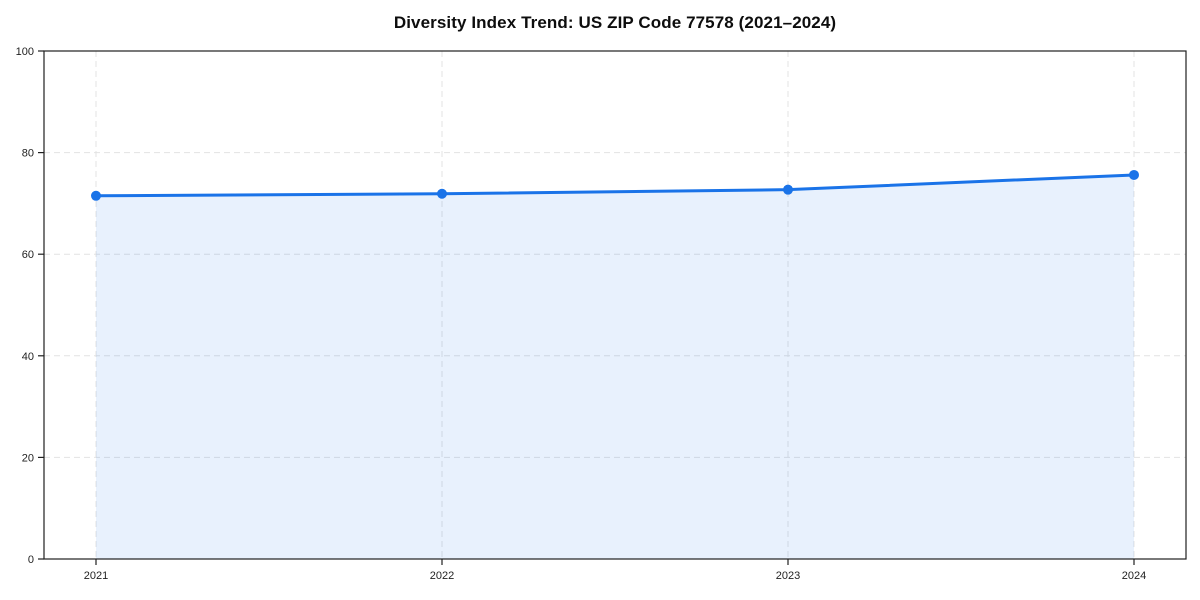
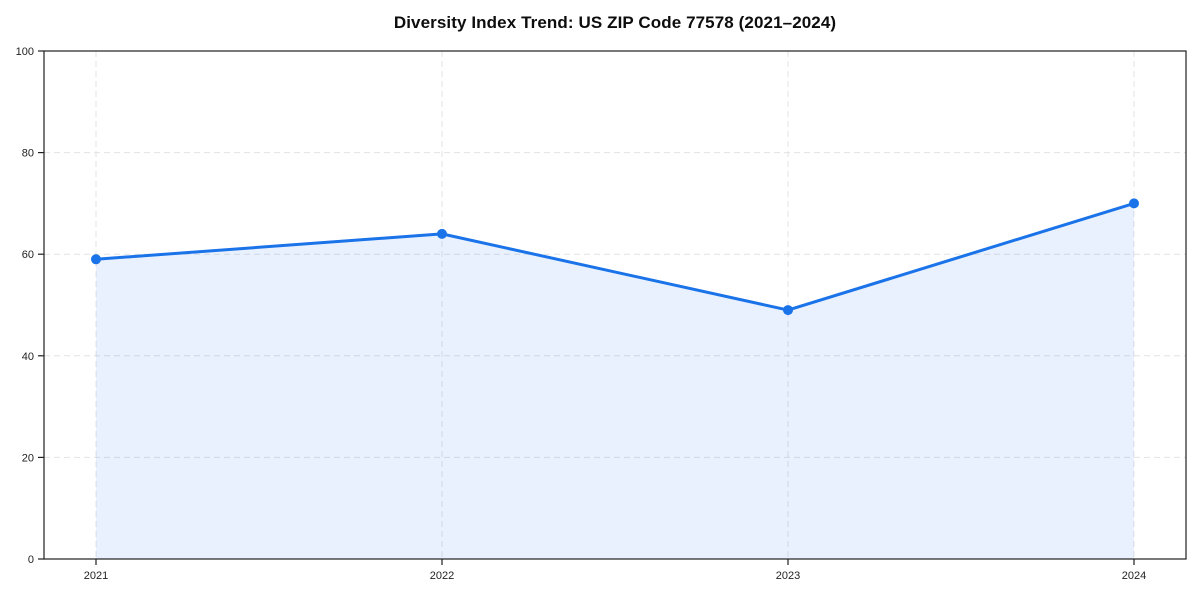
2021: 72 -> 59
2022: 72 -> 64
2023: 73 -> 49
2024: 76 -> 70
